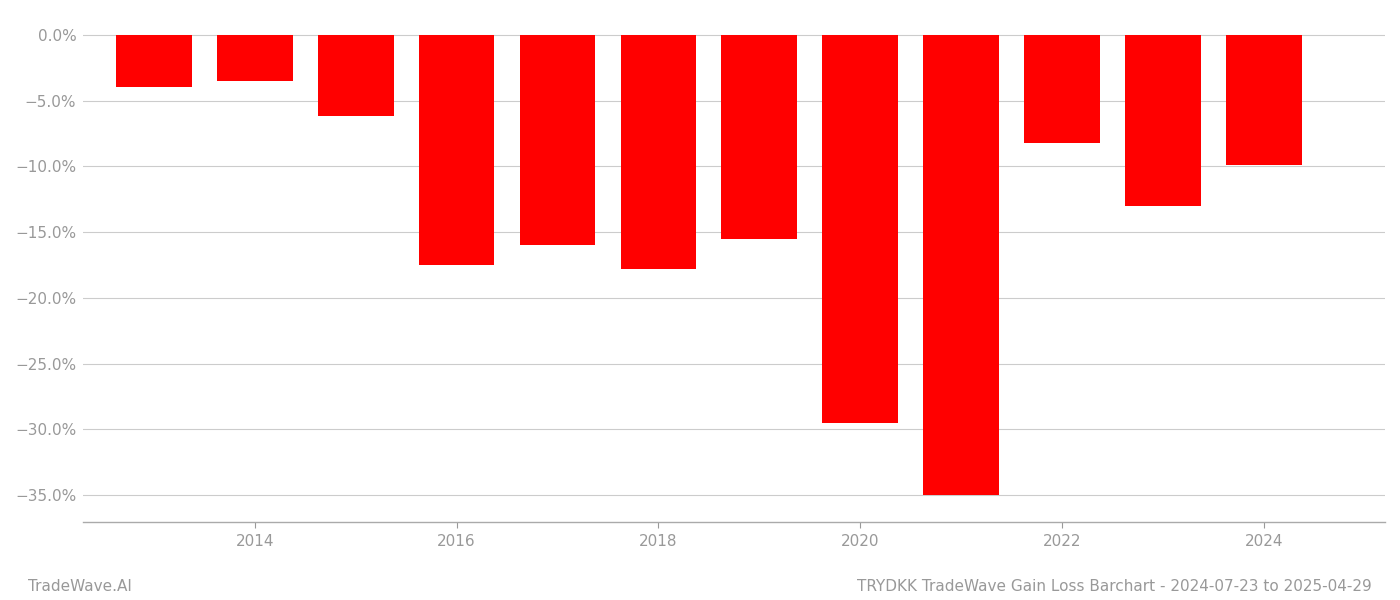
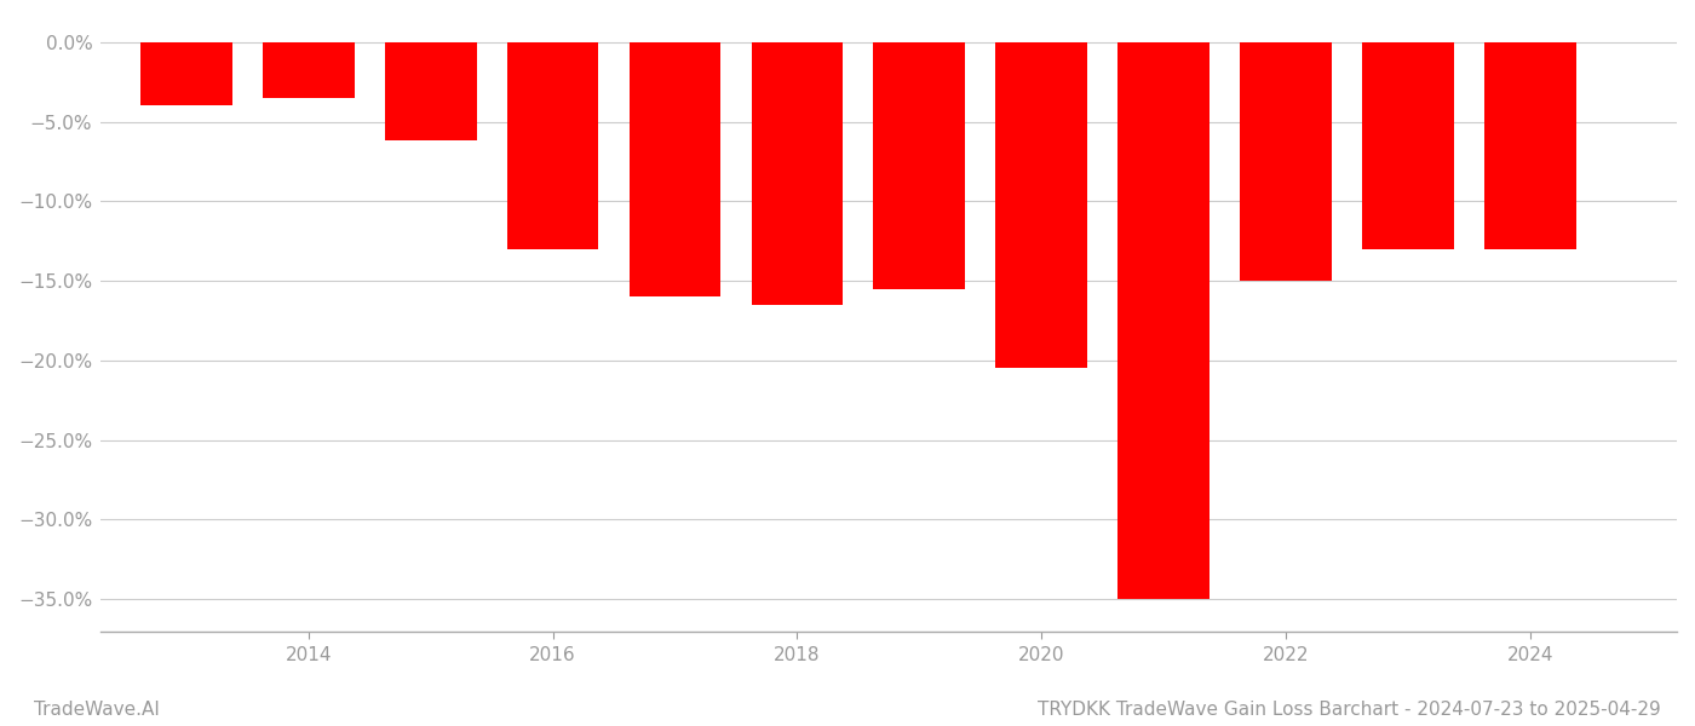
2016: -17.5% -> -13.0%
2018: -17.8% -> -16.5%
2020: -29.5% -> -20.5%
2022: -8.2% -> -15.0%
2024: -9.9% -> -13.0%
